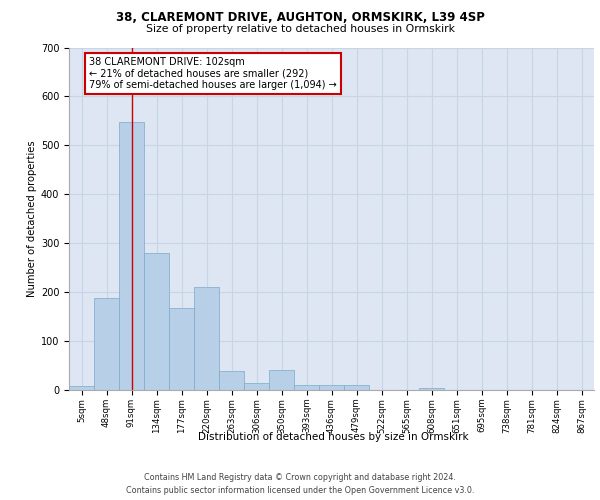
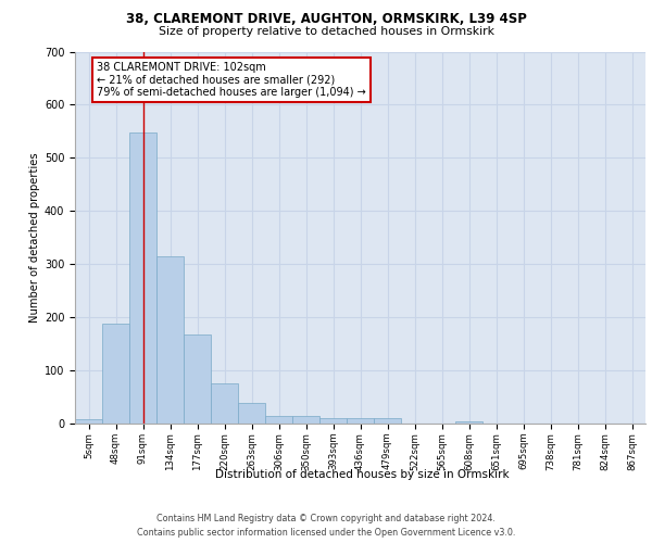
134sqm: 280 -> 315
220sqm: 210 -> 75
350sqm: 40 -> 15
